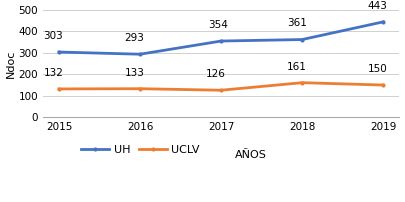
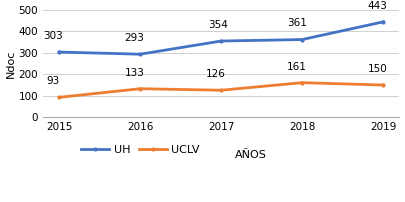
UCLV/2015: 132 -> 93
